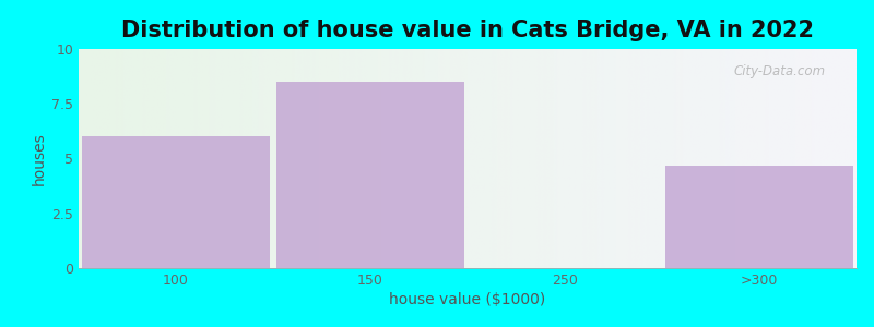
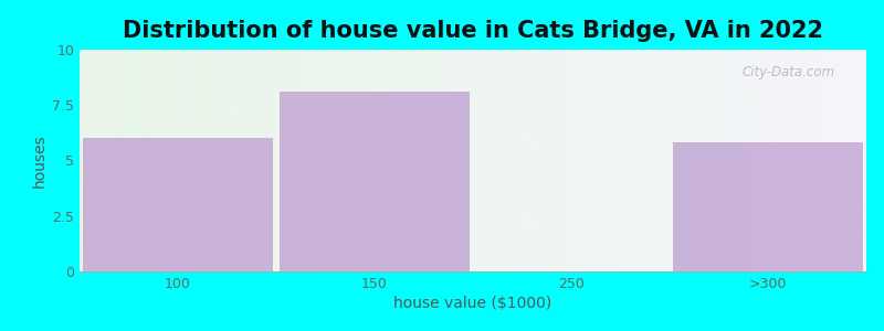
150: 8.5 -> 8.1
>300: 4.7 -> 5.8
